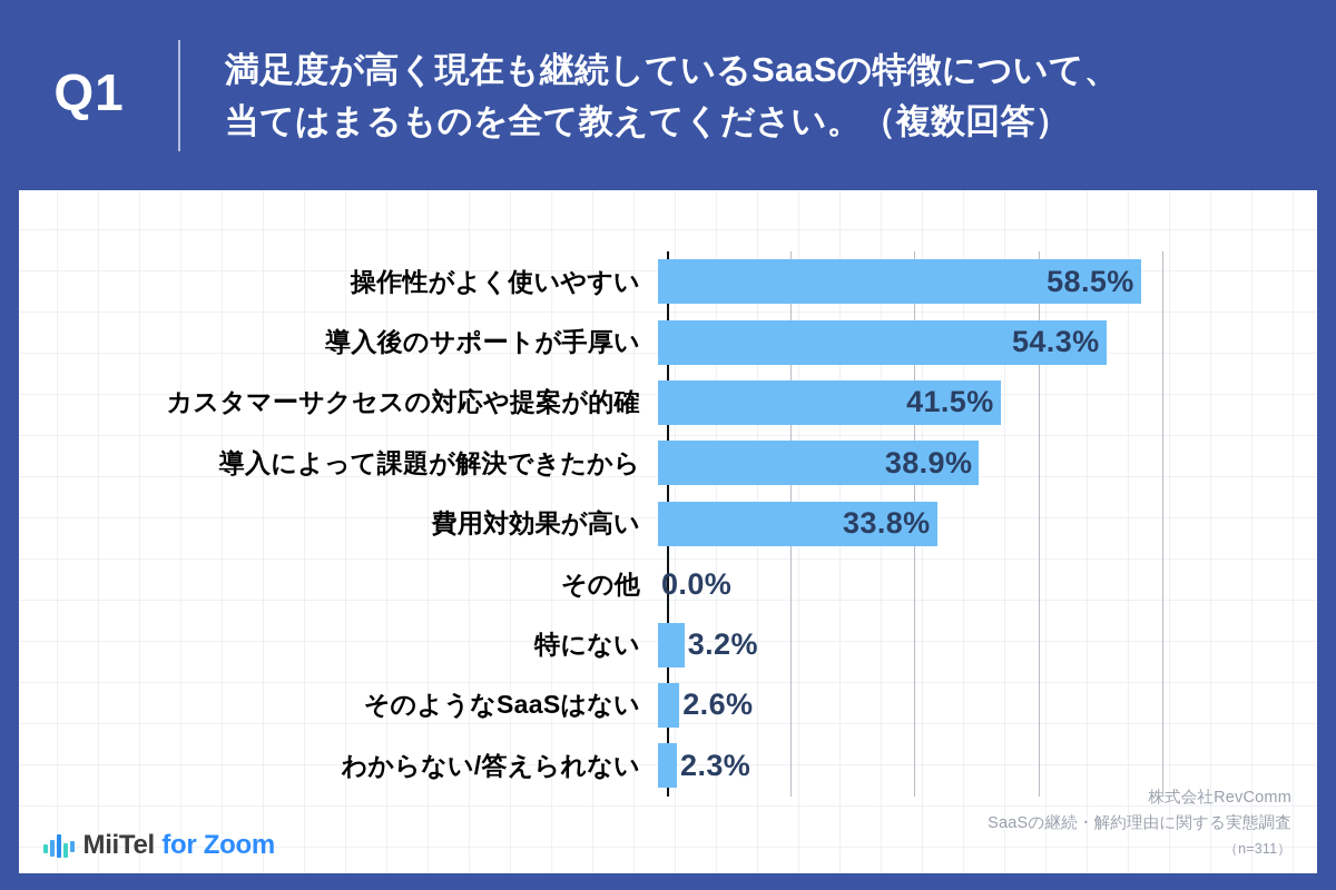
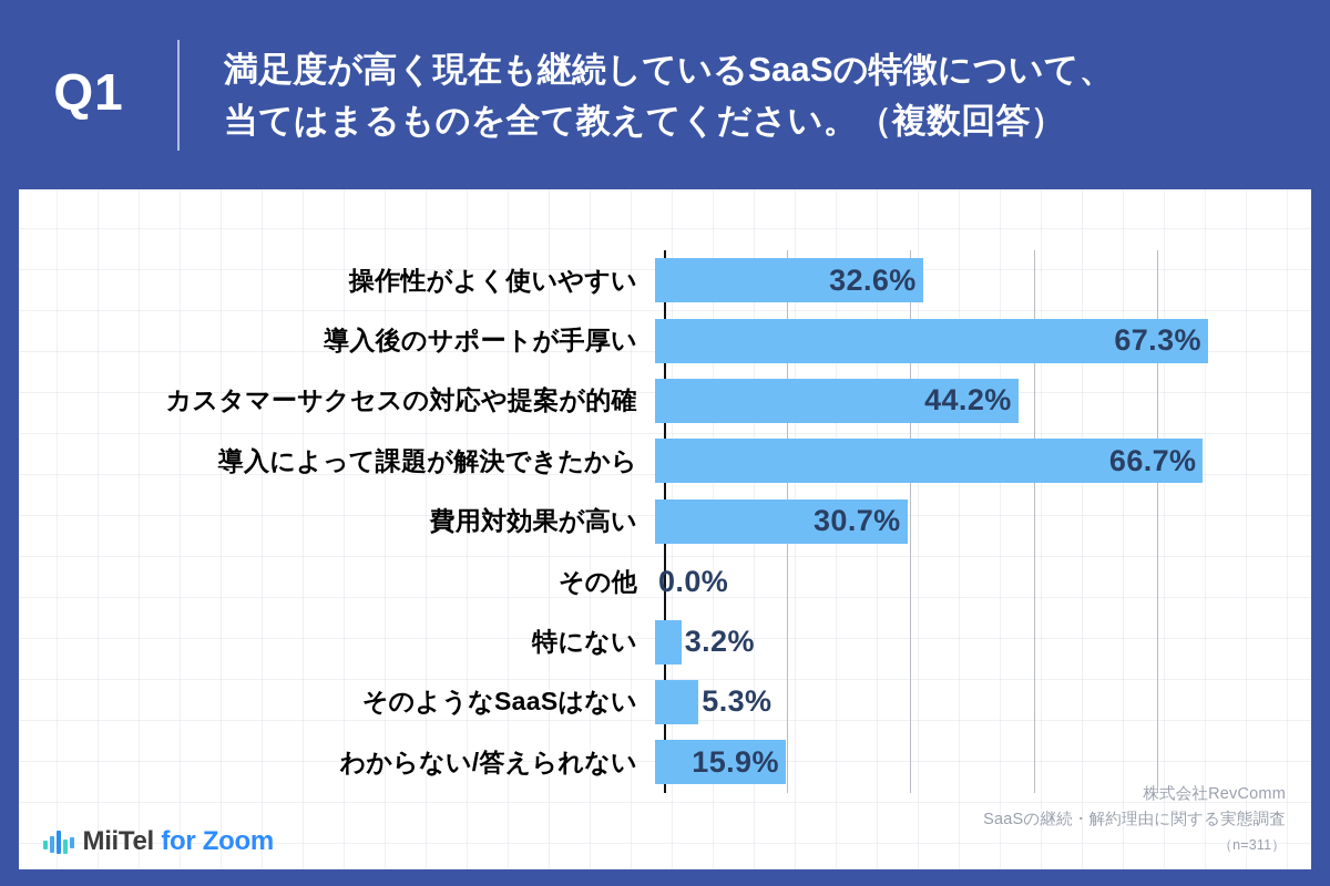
操作性がよく使いやすい: 58.5% -> 32.6%
導入後のサポートが手厚い: 54.3% -> 67.3%
カスタマーサクセスの対応や提案が的確: 41.5% -> 44.2%
導入によって課題が解決できたから: 38.9% -> 66.7%
費用対効果が高い: 33.8% -> 30.7%
そのようなSaaSはない: 2.6% -> 5.3%
わからない/答えられない: 2.3% -> 15.9%
